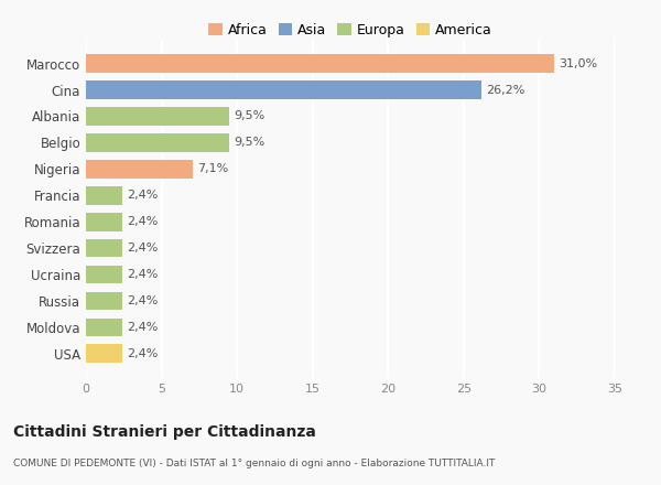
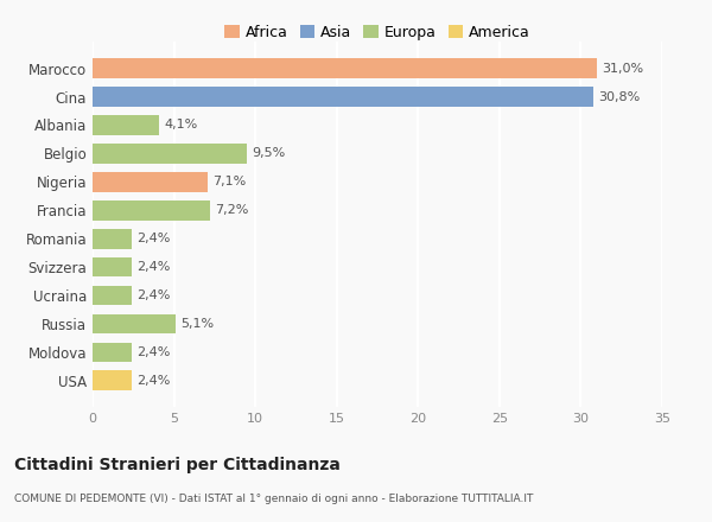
Cina: 26,2% -> 30,8%
Albania: 9,5% -> 4,1%
Francia: 2,4% -> 7,2%
Russia: 2,4% -> 5,1%
